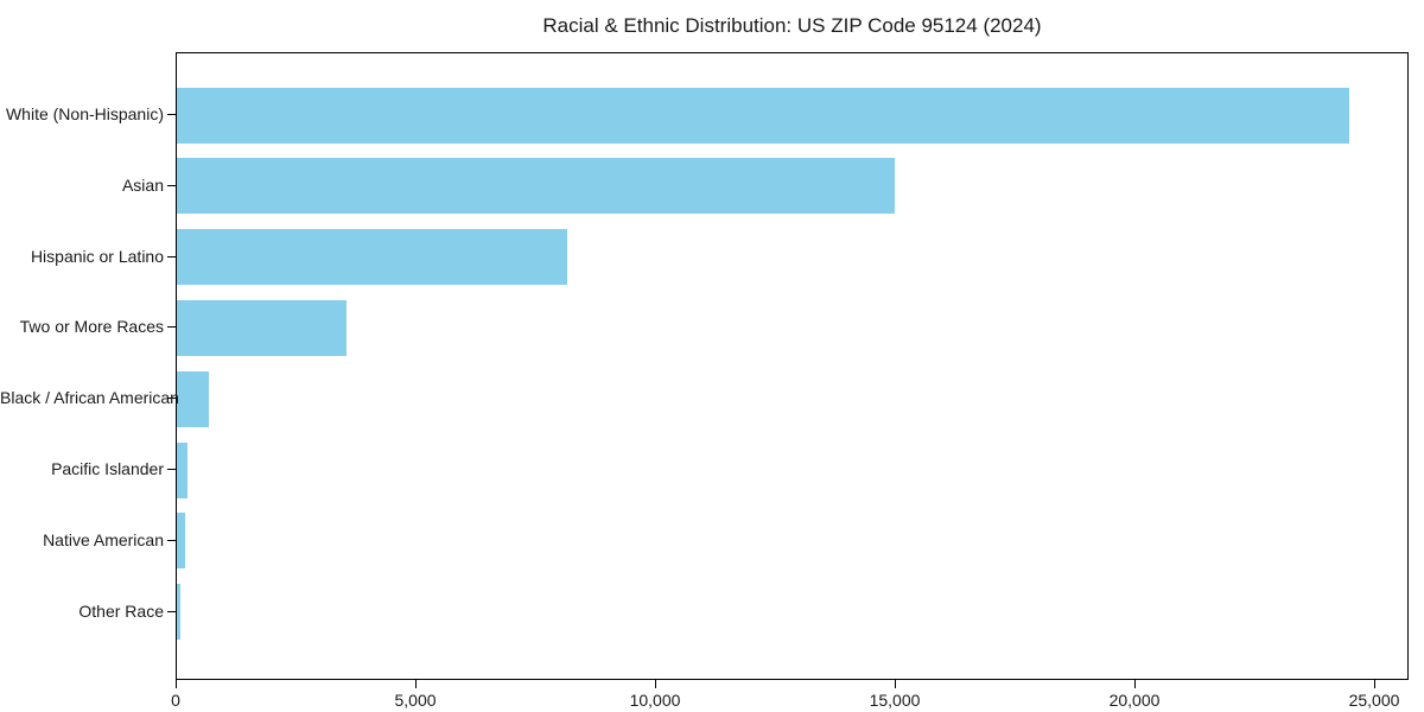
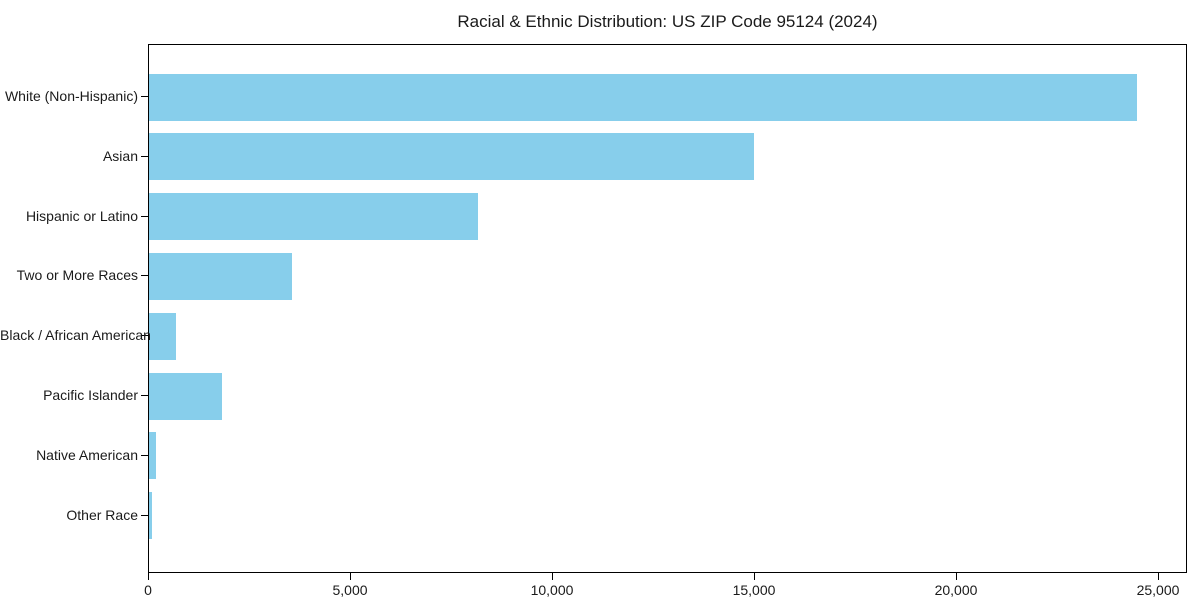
Pacific Islander: 200 -> 1800
